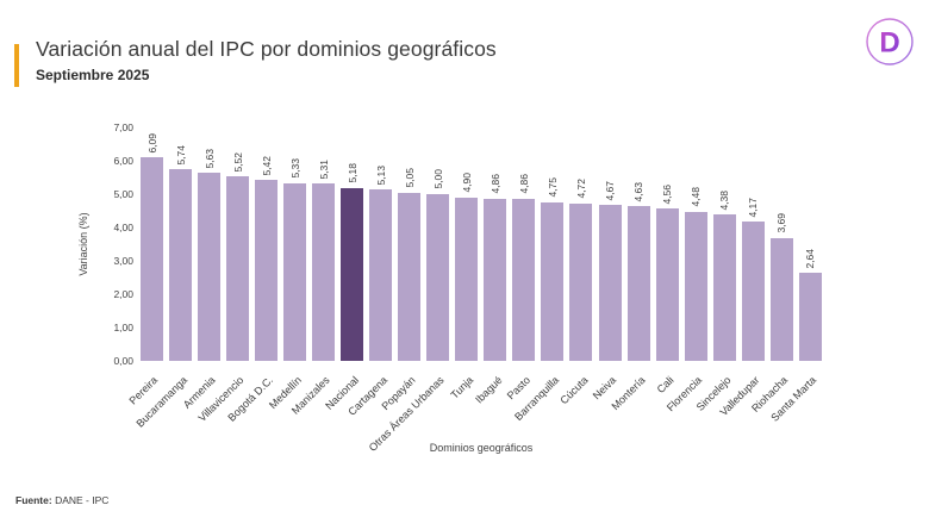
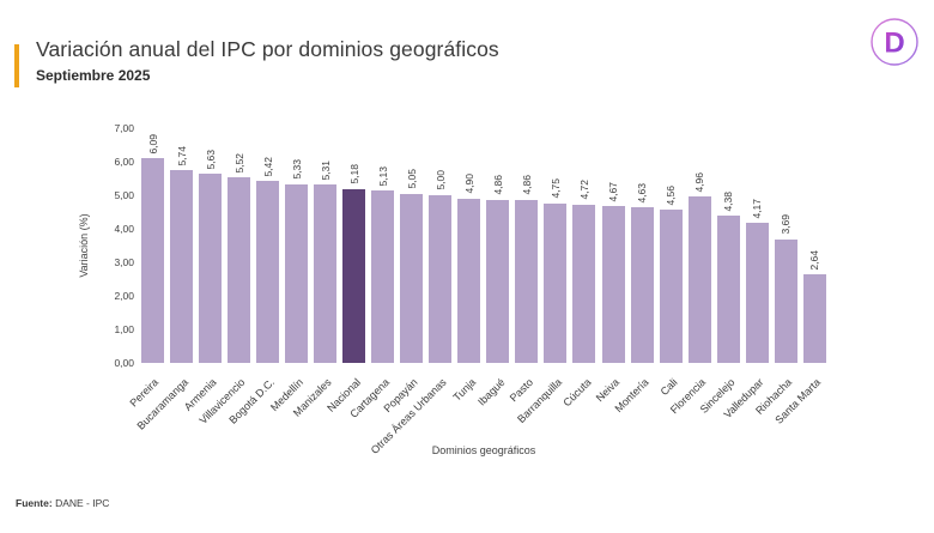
Florencia: 4,48 -> 4,96
